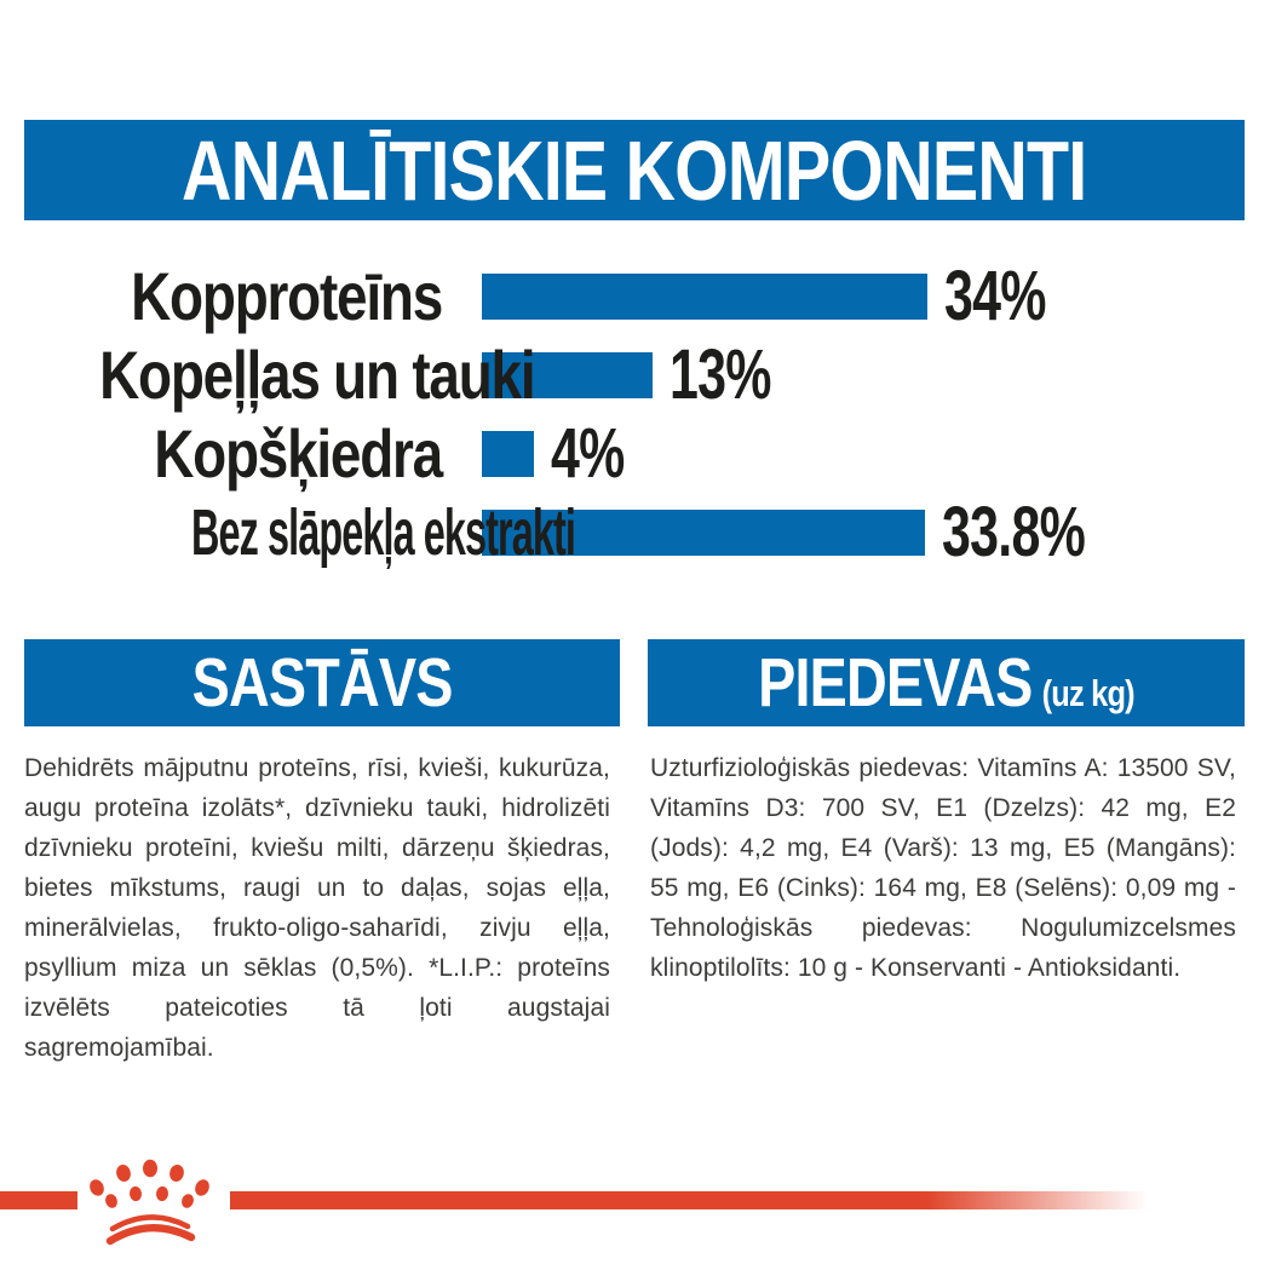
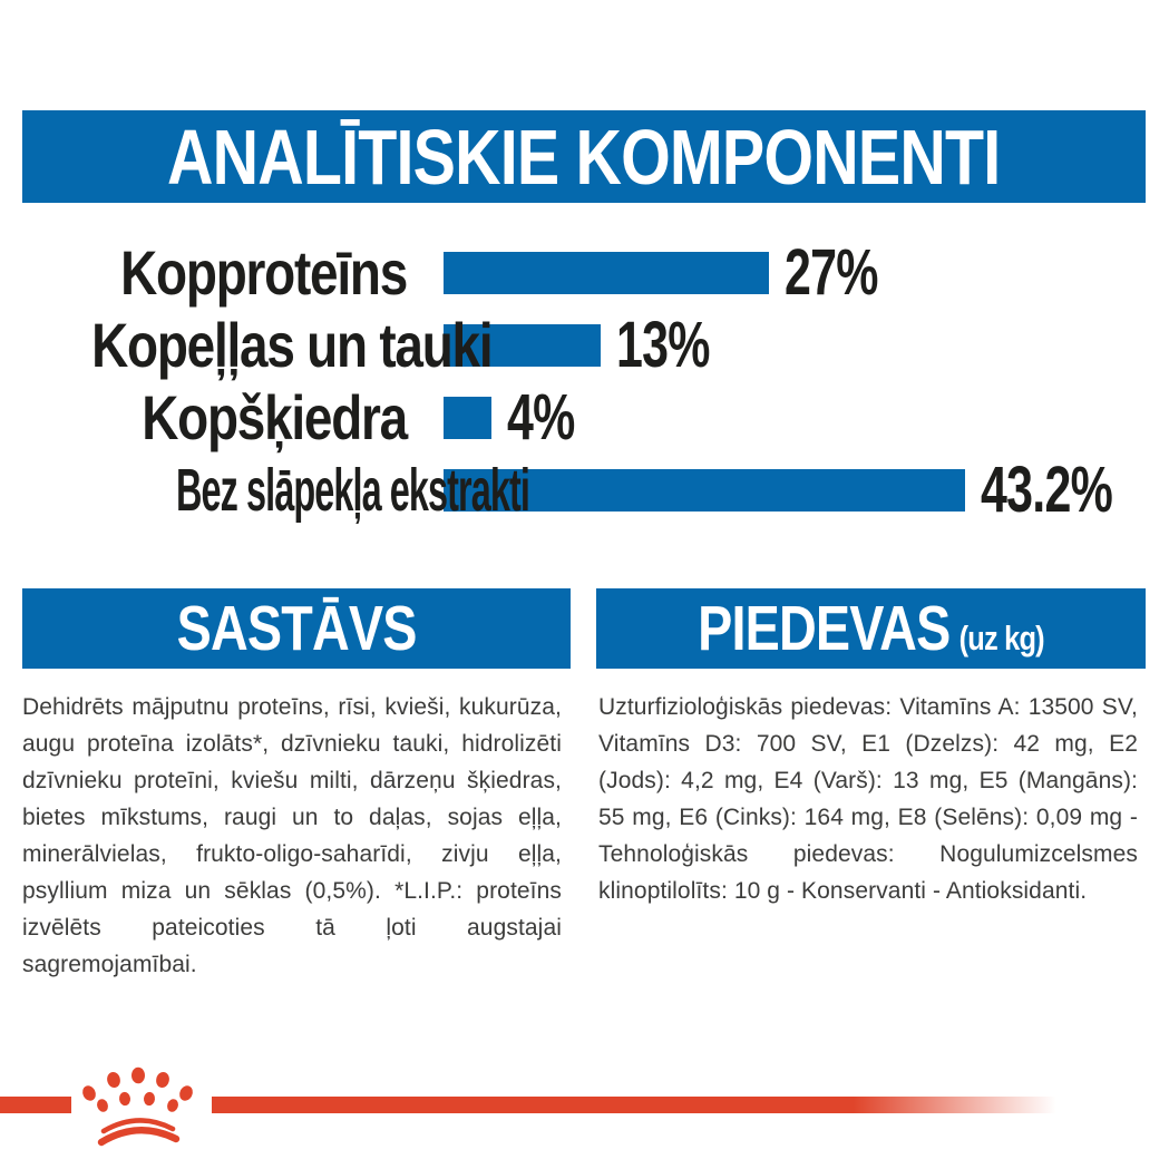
Kopproteīns: 34% -> 27%
Bez slāpekļa ekstrakti: 33.8% -> 43.2%
